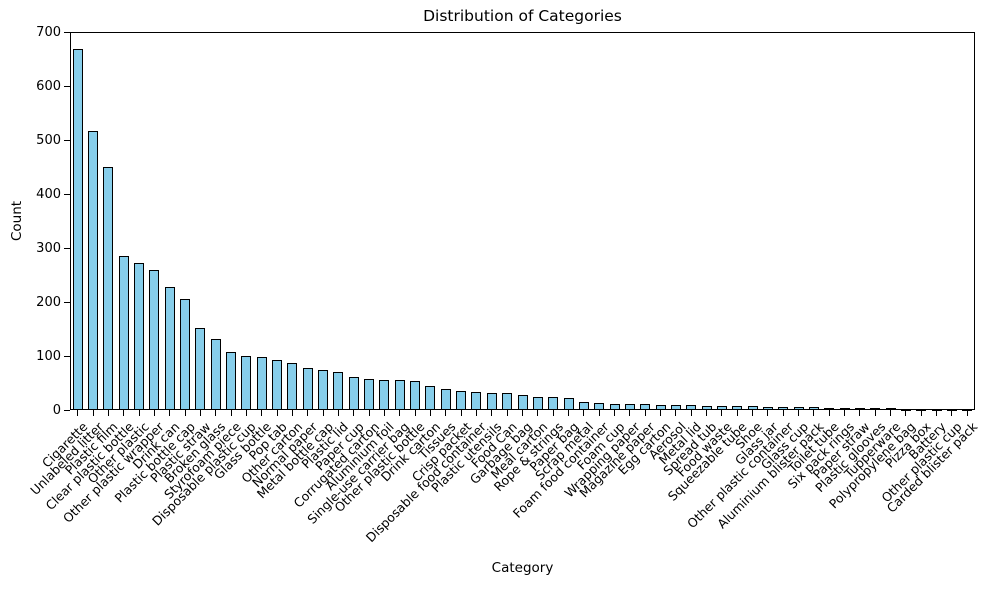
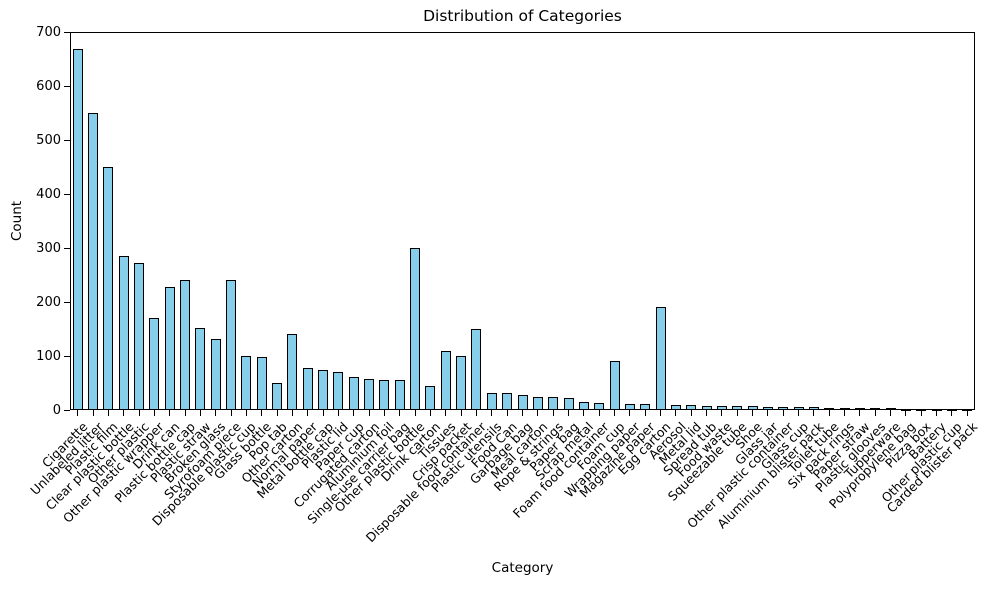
Unlabeled litter: 520 -> 550
Other plastic wrapper: 260 -> 170
Plastic bottle cap: 200 -> 240
Styrofoam piece: 110 -> 240
Pop tab: 90 -> 50
Other carton: 90 -> 140
Other plastic bottle: 50 -> 300
Tissues: 40 -> 110
Crisp packet: 40 -> 100
Disposable food container: 30 -> 150
Foam cup: 10 -> 90
Egg carton: 10 -> 190
